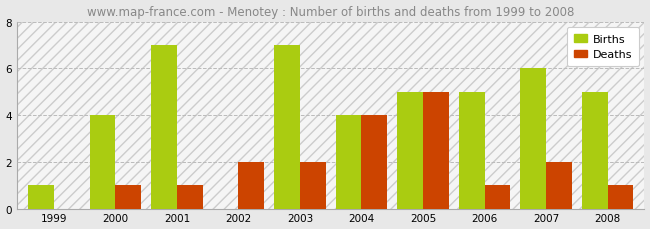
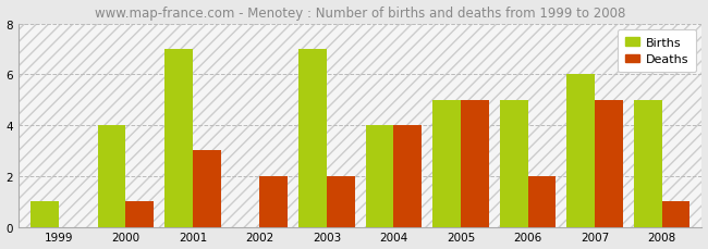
Deaths/2001: 1 -> 3
Deaths/2006: 1 -> 2
Deaths/2007: 2 -> 5
